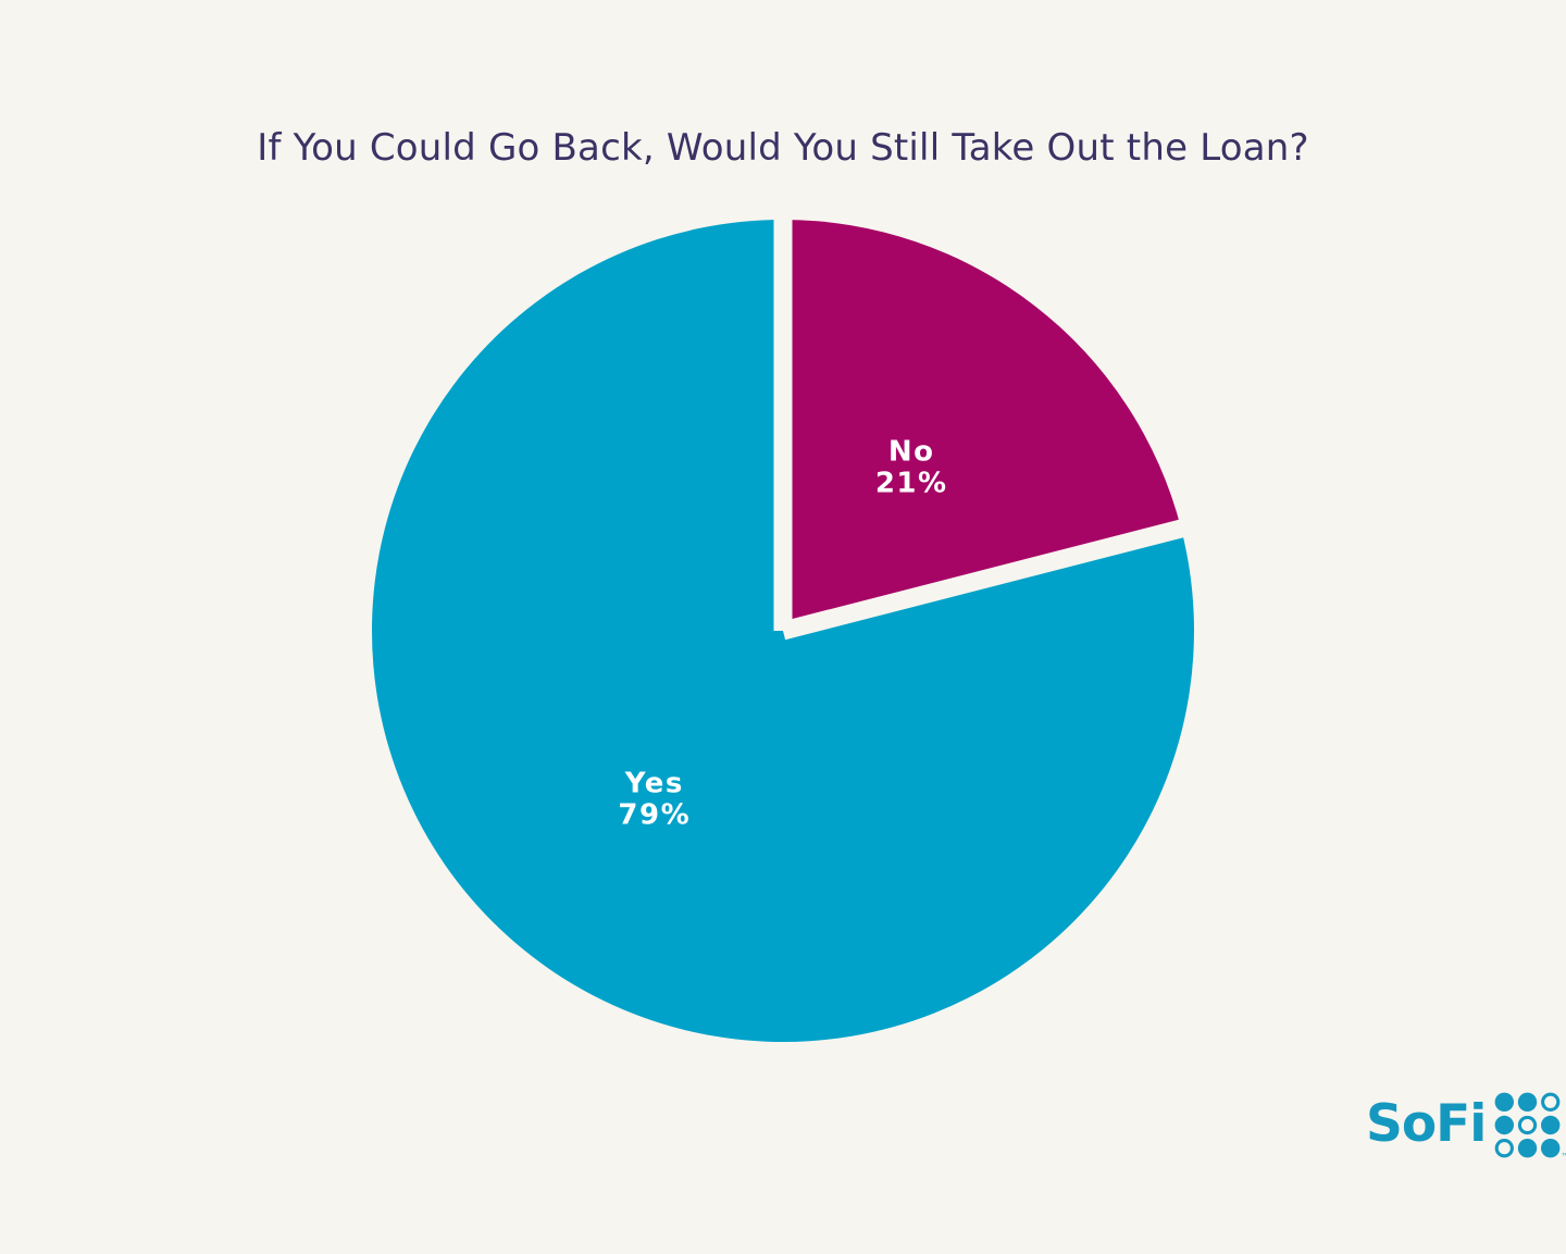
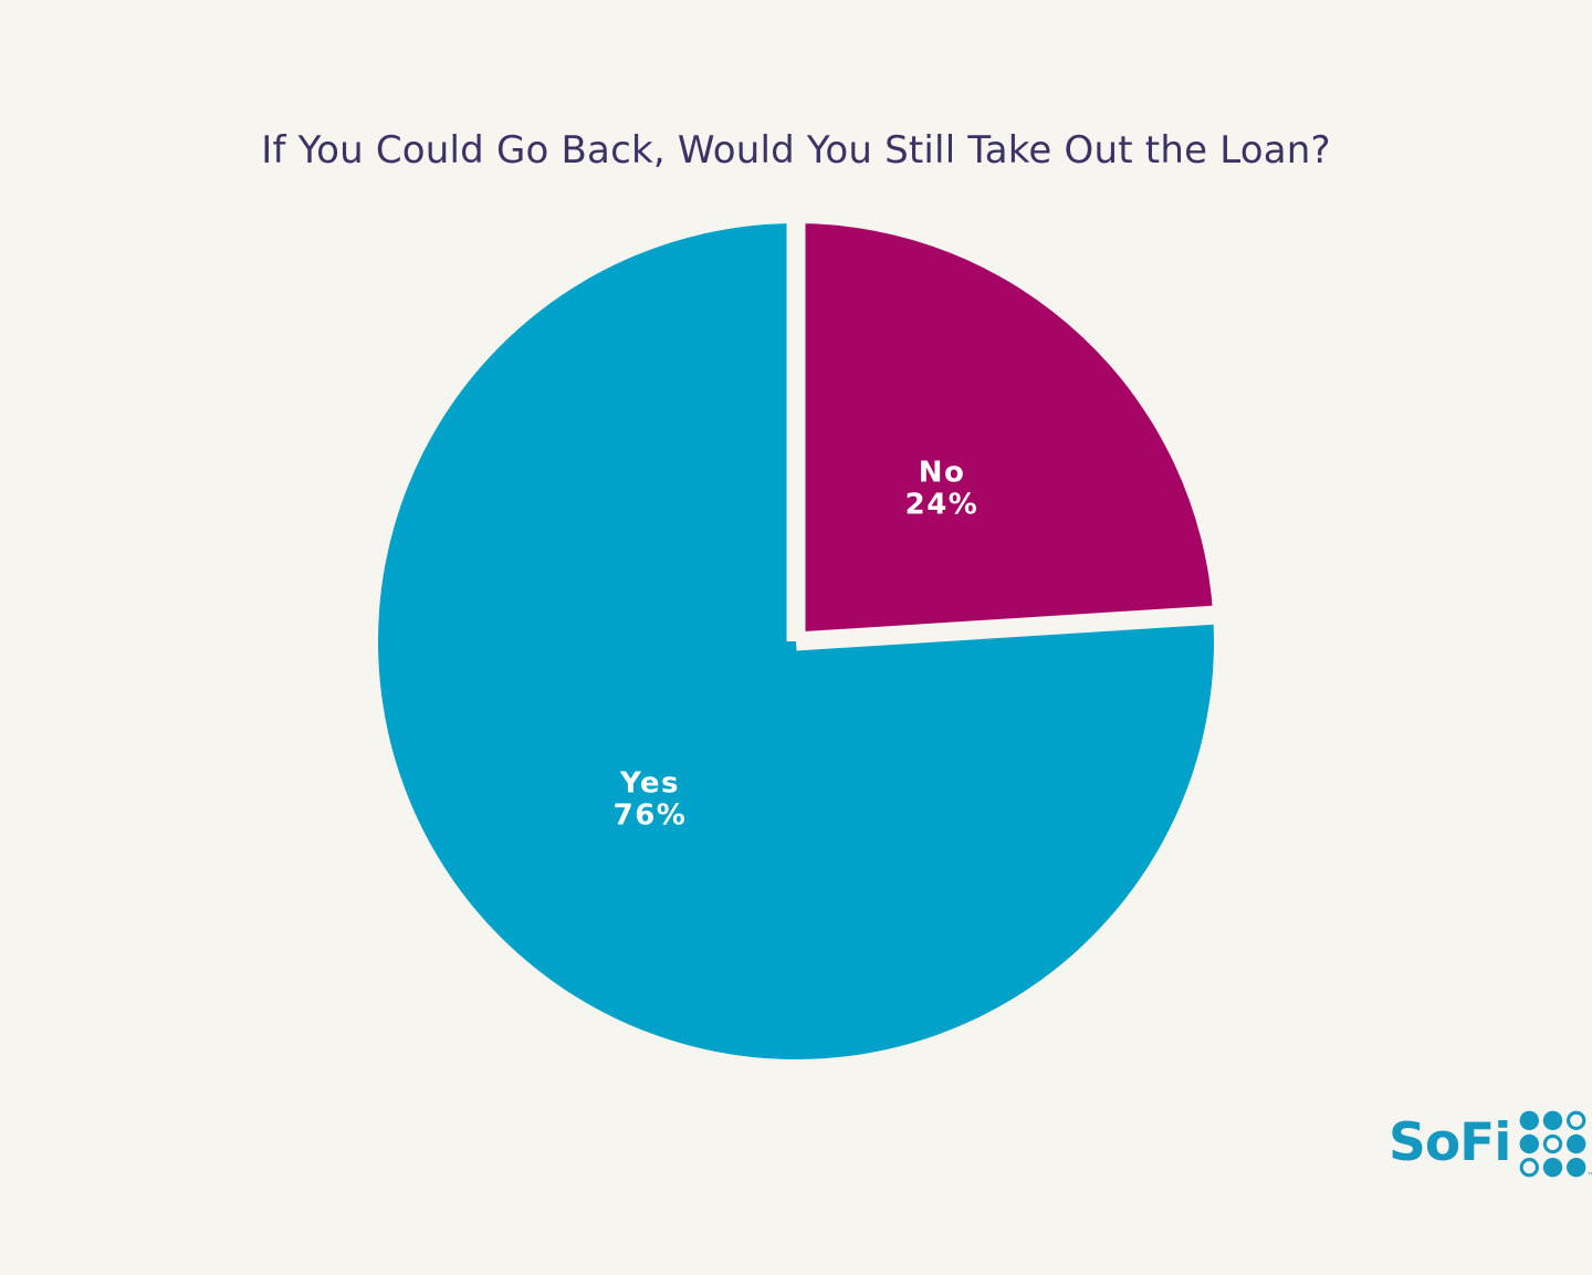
No: 21% -> 24%
Yes: 79% -> 76%
